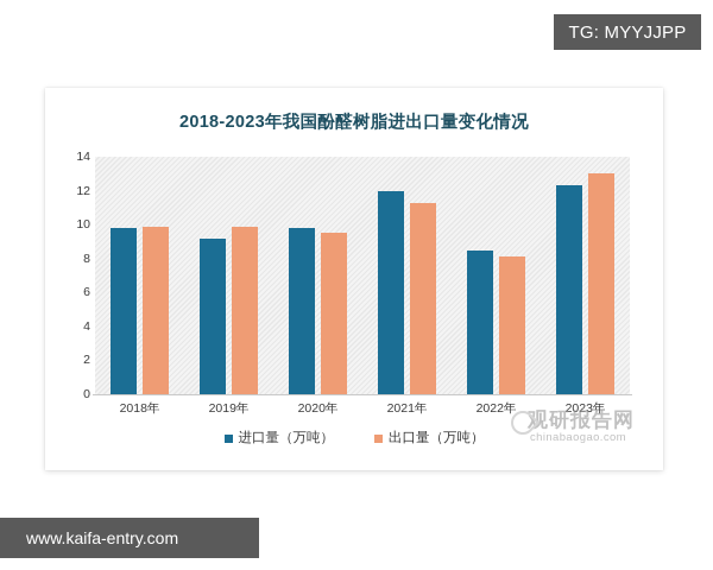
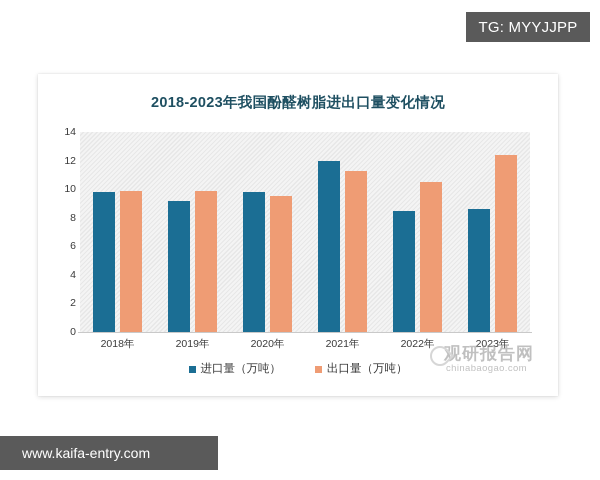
出口量（万吨）/2022年: 8.1 -> 10.5
进口量（万吨）/2023年: 12.3 -> 8.6
出口量（万吨）/2023年: 13.0 -> 12.4
